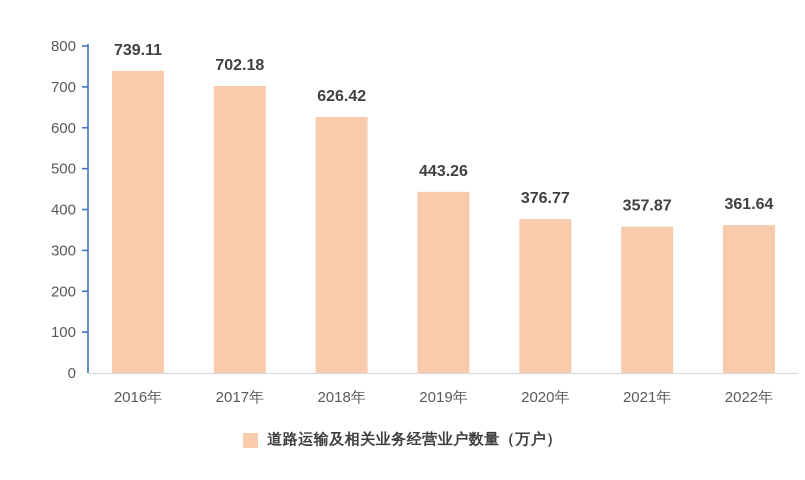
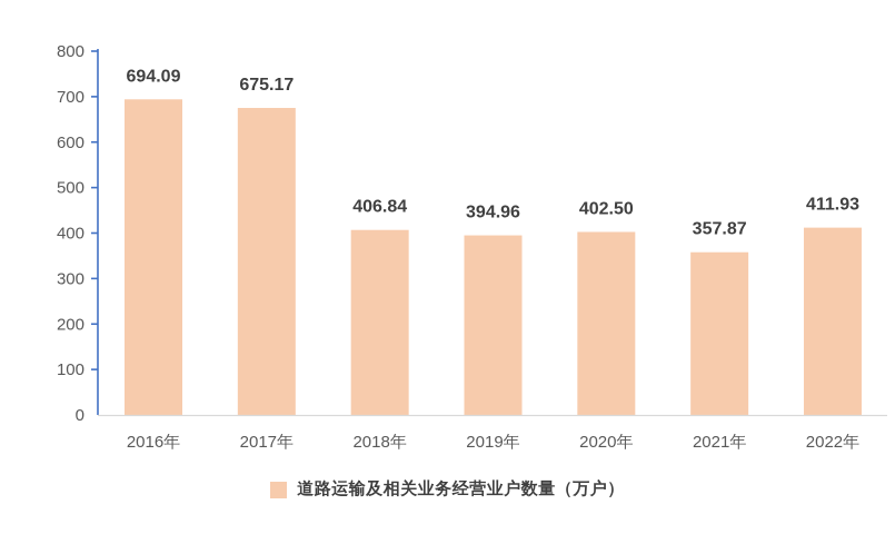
2016年: 739.11 -> 694.09
2017年: 702.18 -> 675.17
2018年: 626.42 -> 406.84
2019年: 443.26 -> 394.96
2020年: 376.77 -> 402.50
2022年: 361.64 -> 411.93
